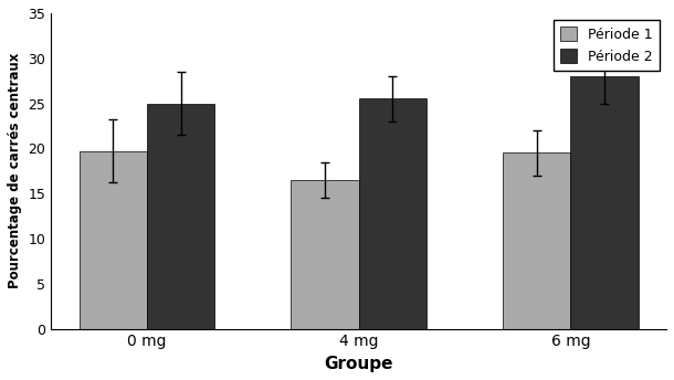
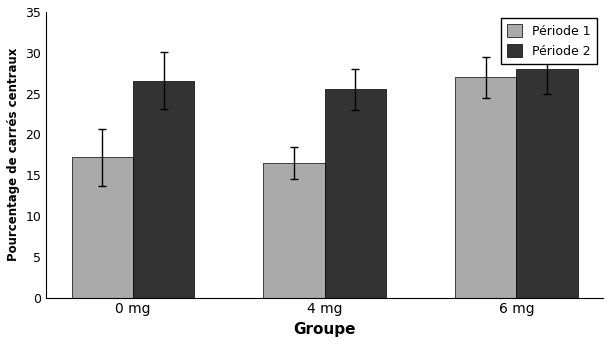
Période 1/0 mg: 19.7 -> 17.2
Période 2/0 mg: 25.0 -> 26.6
Période 1/6 mg: 19.5 -> 27.0
